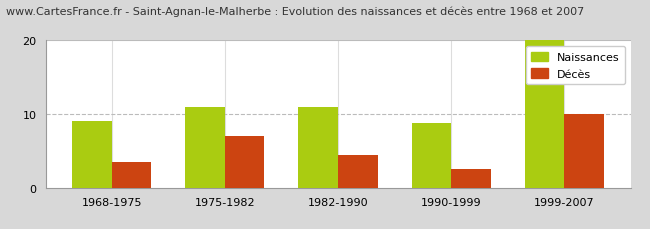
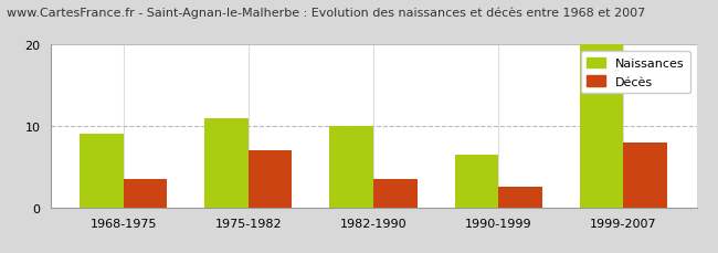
Naissances/1982-1990: 11.0 -> 10.0
Décès/1982-1990: 4.4 -> 3.5
Naissances/1990-1999: 8.8 -> 6.5
Décès/1999-2007: 10.0 -> 8.0
